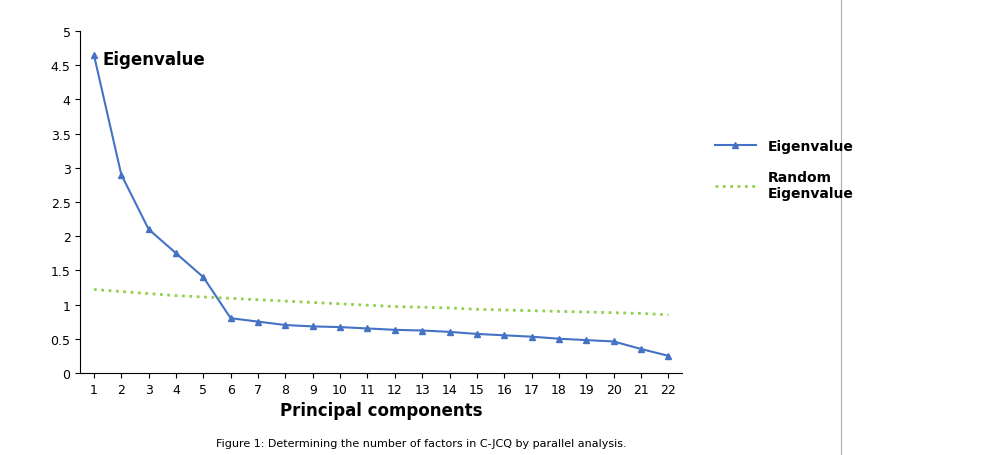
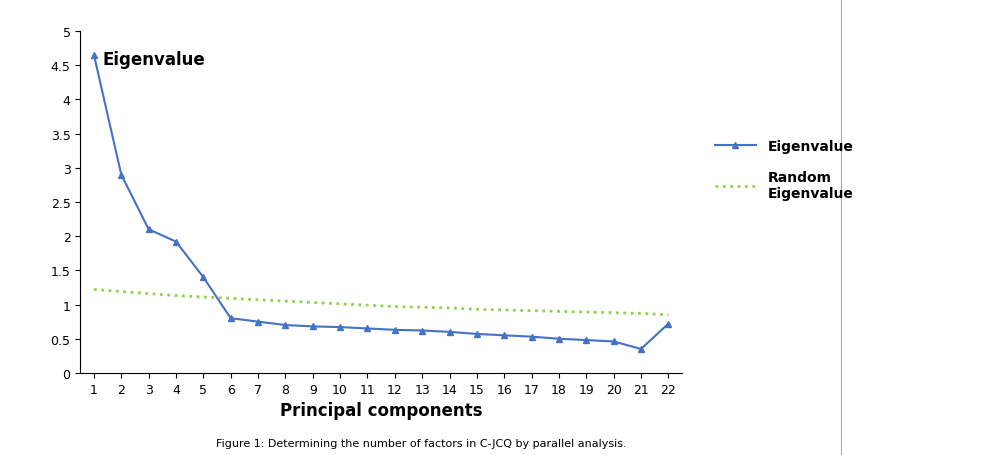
Eigenvalue/4: 1.75 -> 1.92
Eigenvalue/22: 0.25 -> 0.72
